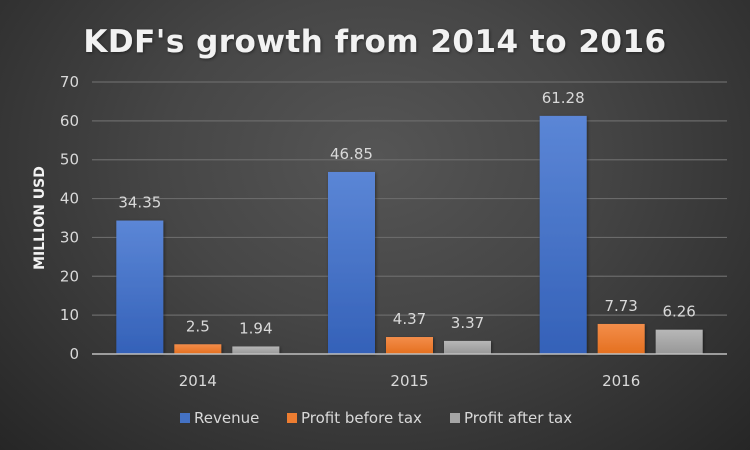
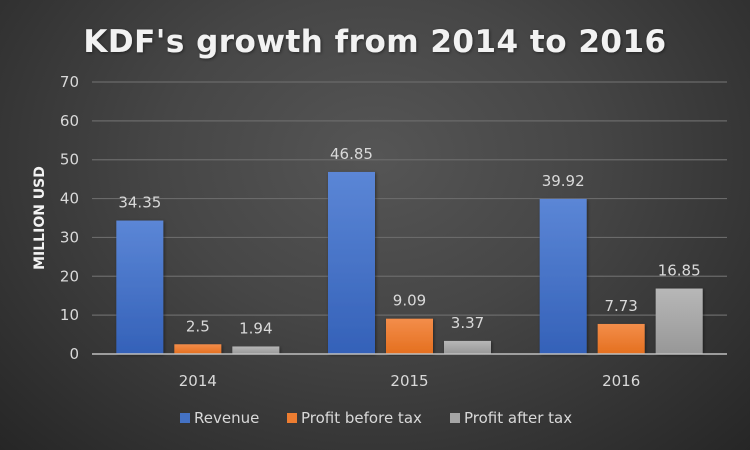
Profit before tax/2015: 4.37 -> 9.09
Revenue/2016: 61.28 -> 39.92
Profit after tax/2016: 6.26 -> 16.85
